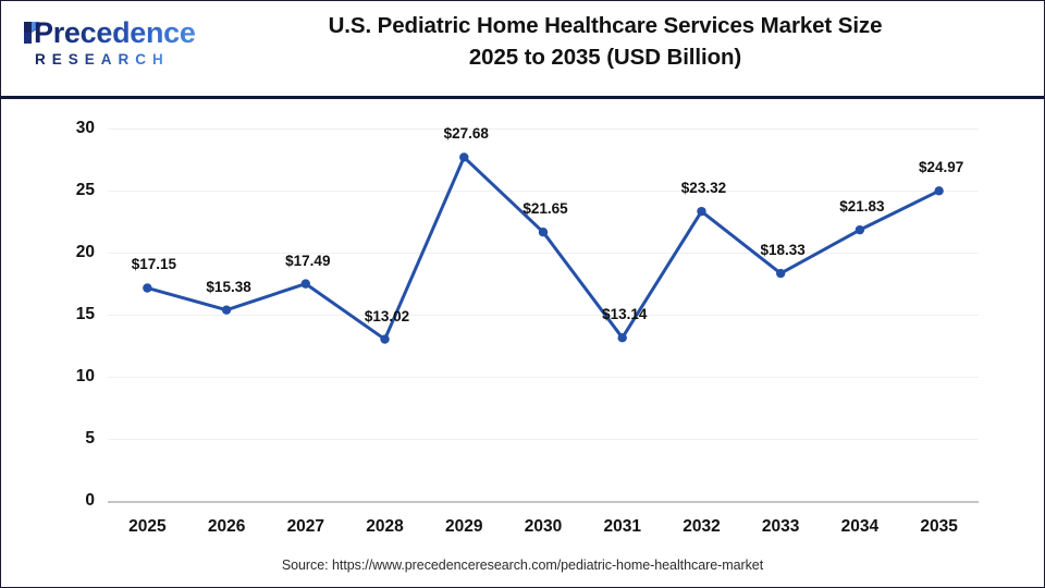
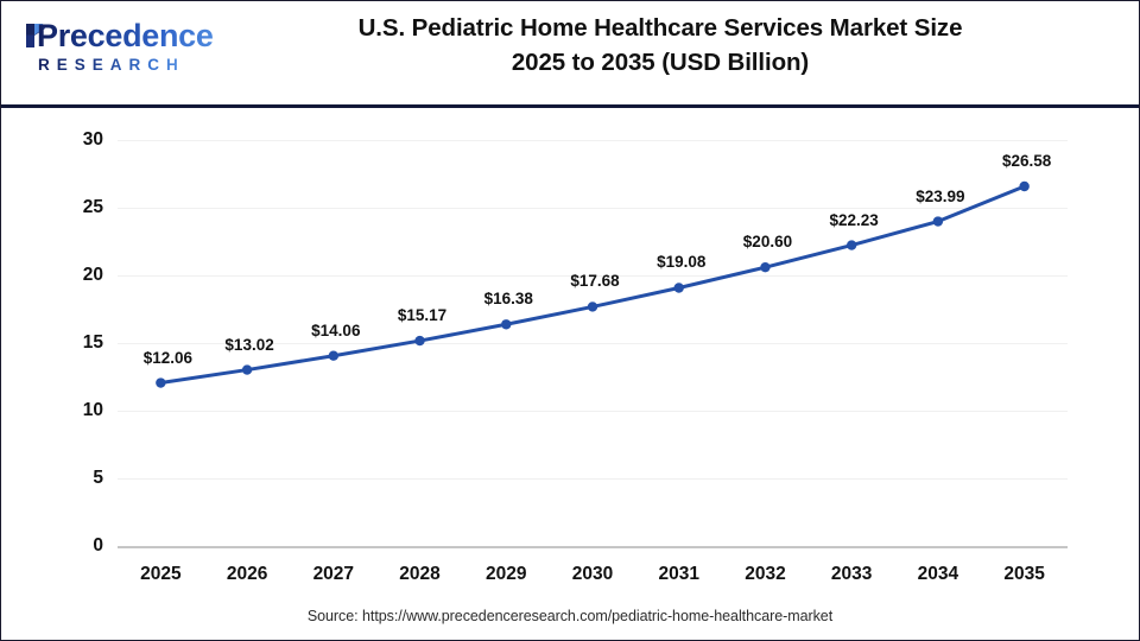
2025: $17.15 -> $12.06
2026: $15.38 -> $13.02
2027: $17.49 -> $14.06
2028: $13.02 -> $15.17
2029: $27.68 -> $16.38
2030: $21.65 -> $17.68
2031: $13.14 -> $19.08
2032: $23.32 -> $20.60
2033: $18.33 -> $22.23
2034: $21.83 -> $23.99
2035: $24.97 -> $26.58
